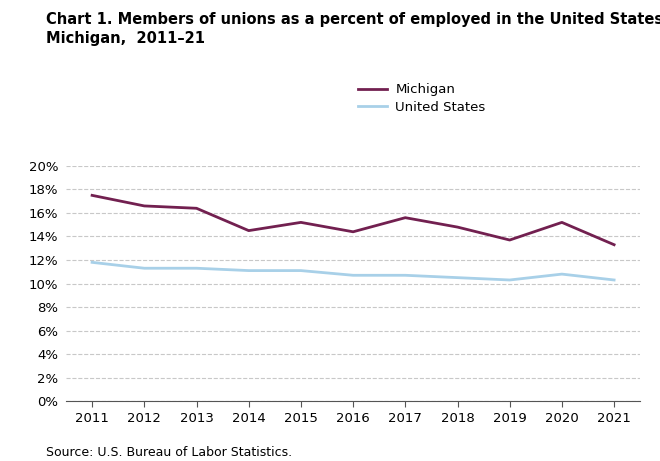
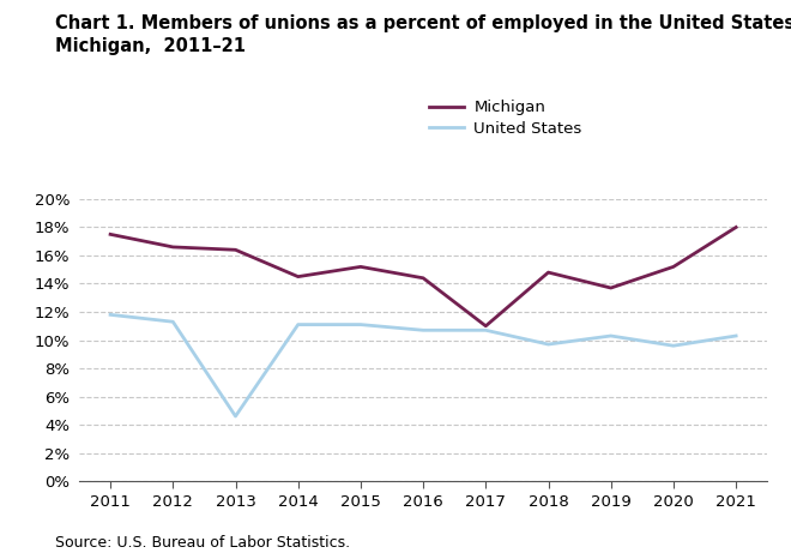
United States/2013: 11.3% -> 4.6%
Michigan/2017: 15.6% -> 11.0%
United States/2018: 10.5% -> 9.7%
United States/2020: 10.8% -> 9.6%
Michigan/2021: 13.3% -> 18.0%
